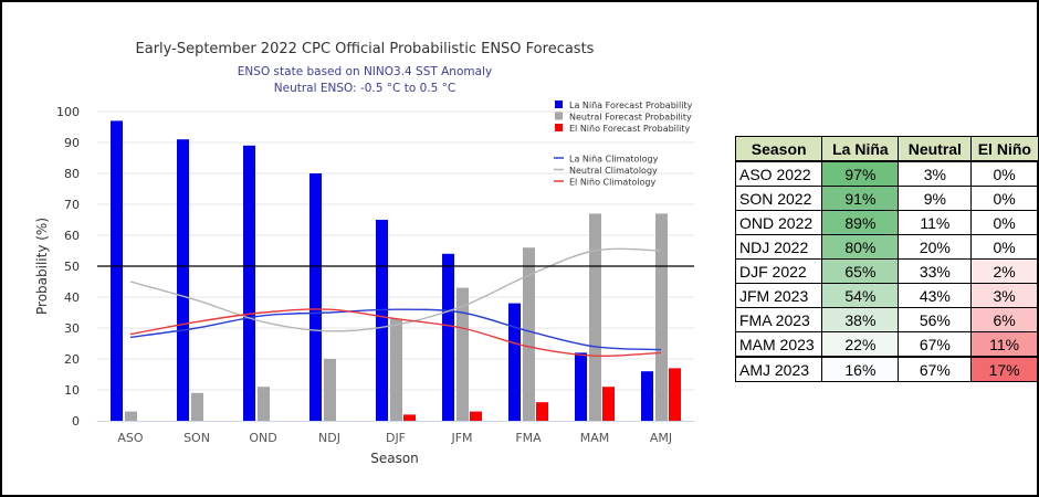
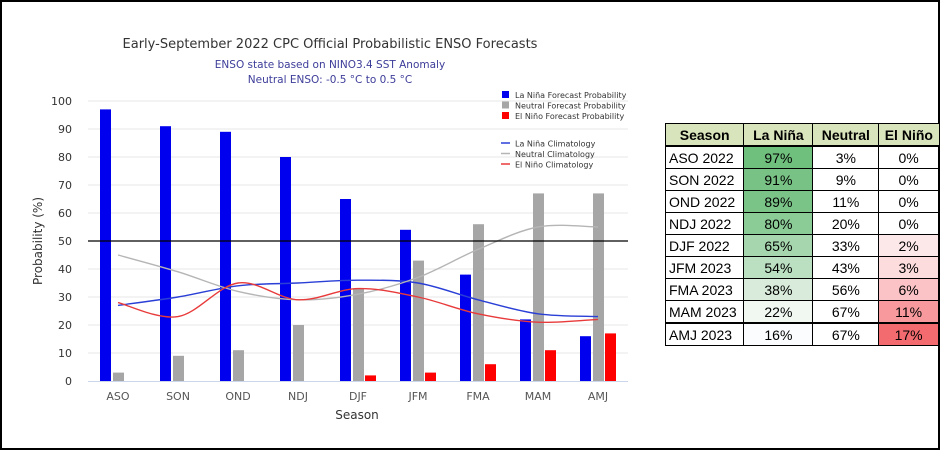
El Niño Climatology/SON: 32 -> 23
El Niño Climatology/NDJ: 36 -> 29
